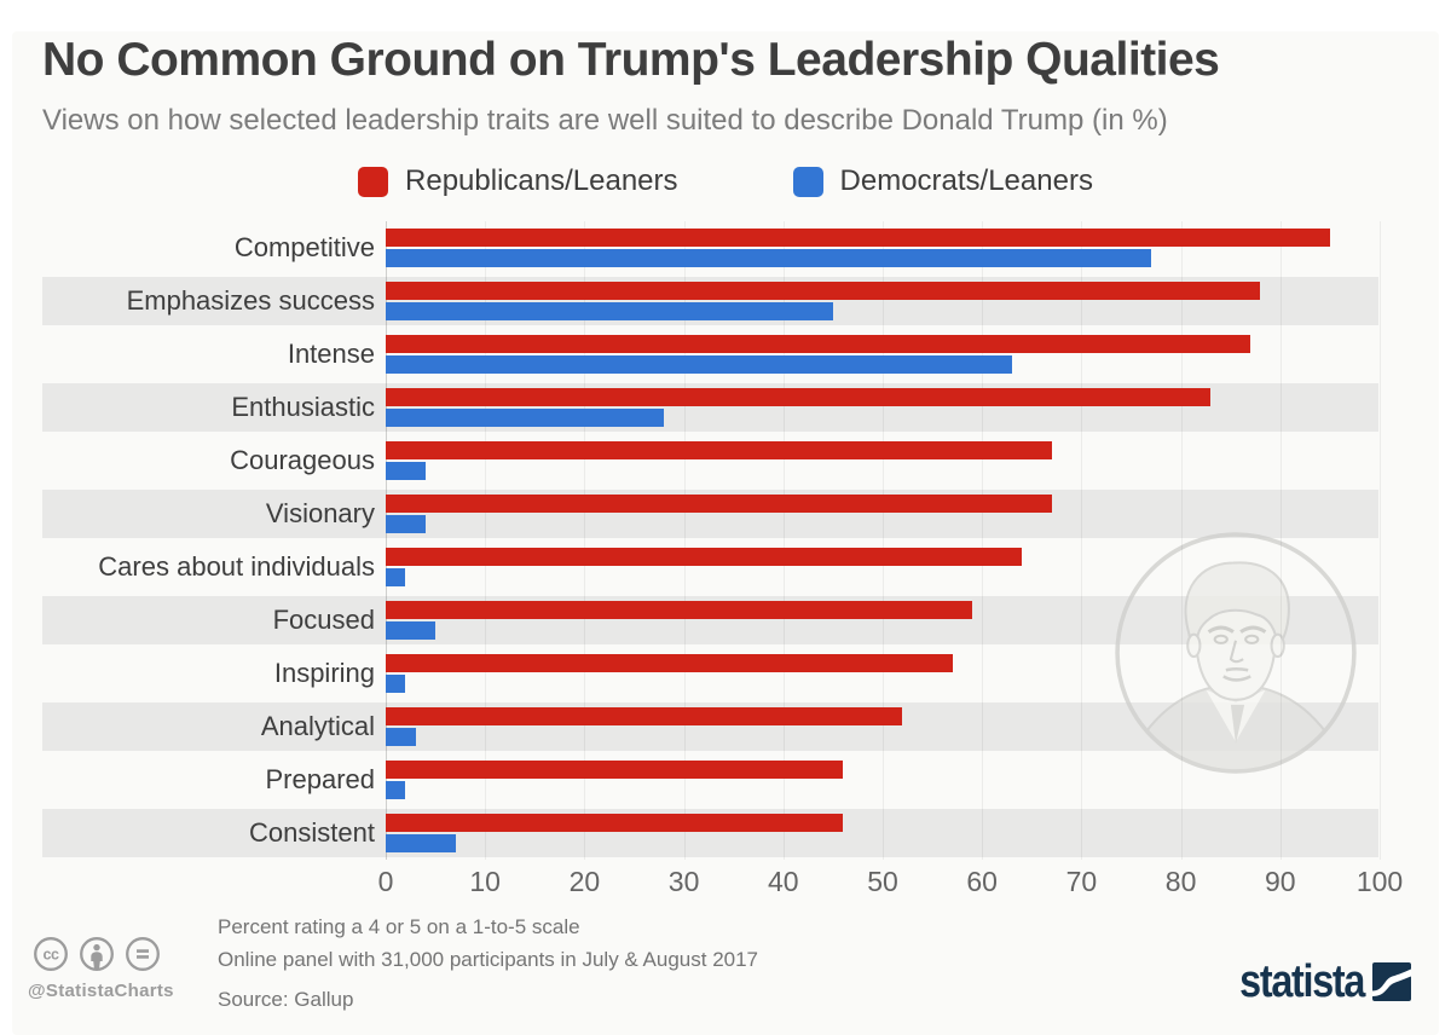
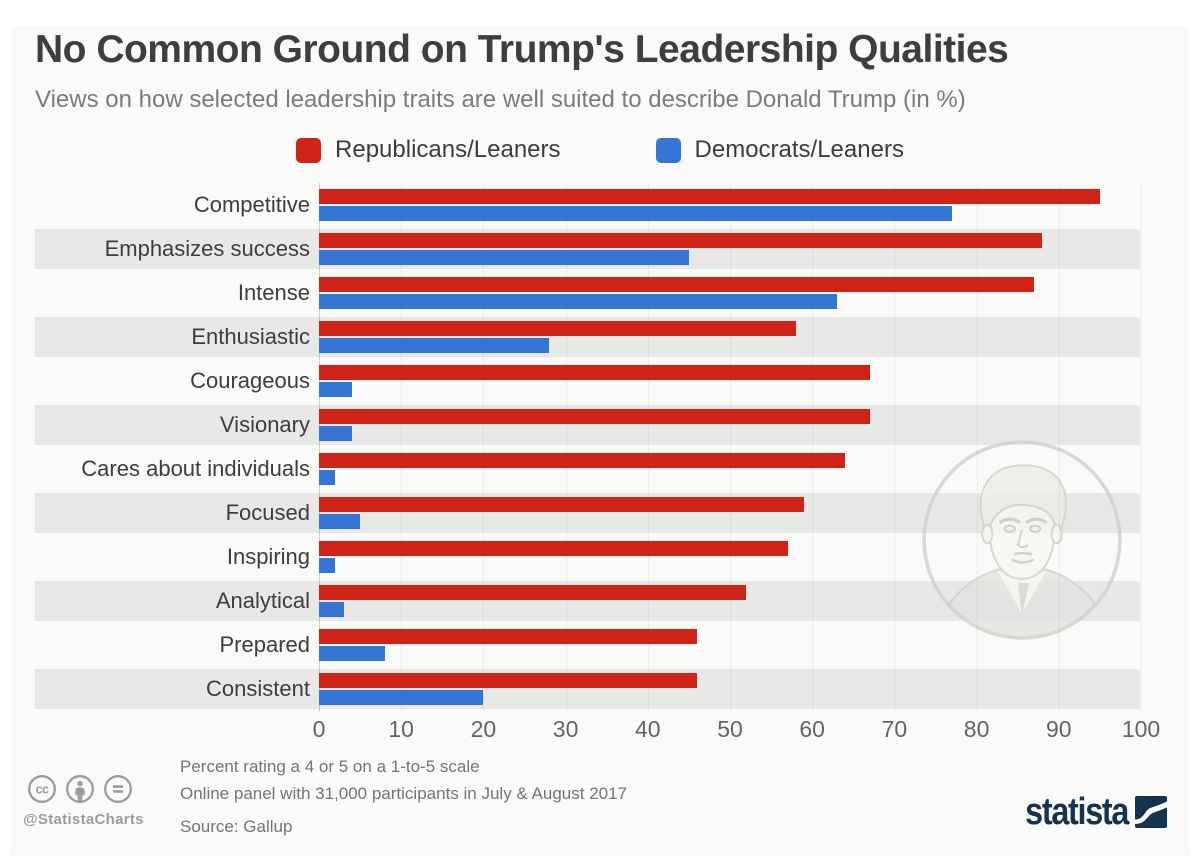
Republicans/Leaners/Enthusiastic: 83 -> 58
Democrats/Leaners/Prepared: 2 -> 8
Democrats/Leaners/Consistent: 7 -> 20
